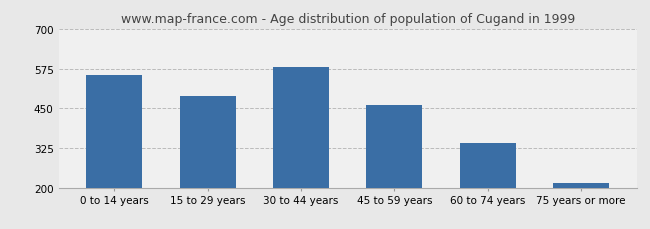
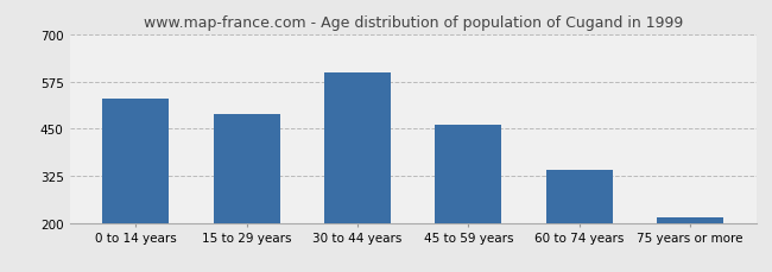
0 to 14 years: 555 -> 530
30 to 44 years: 580 -> 600
